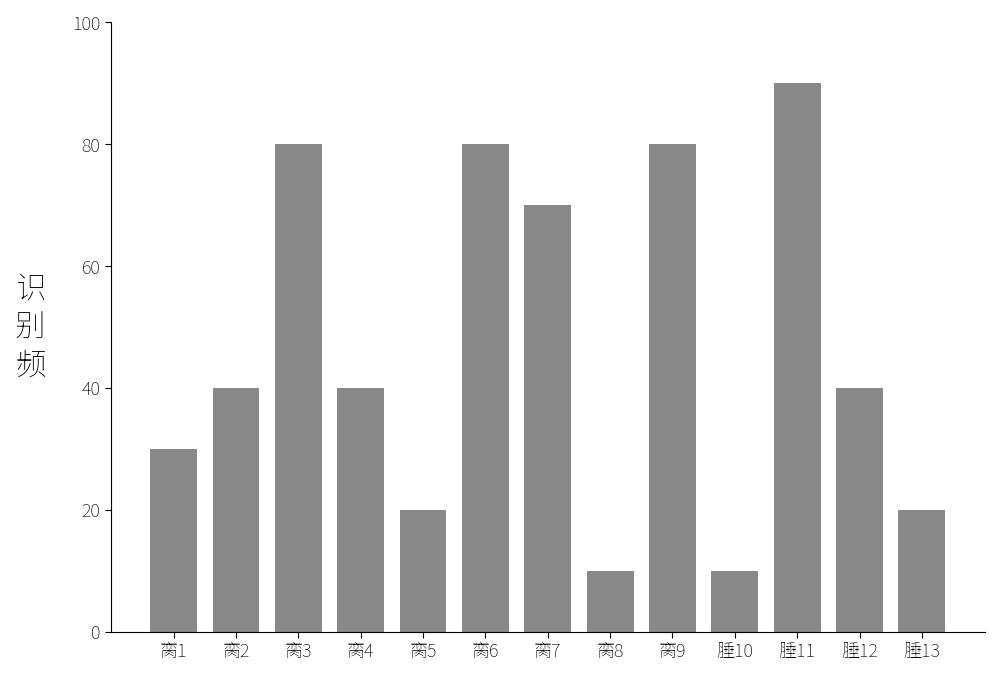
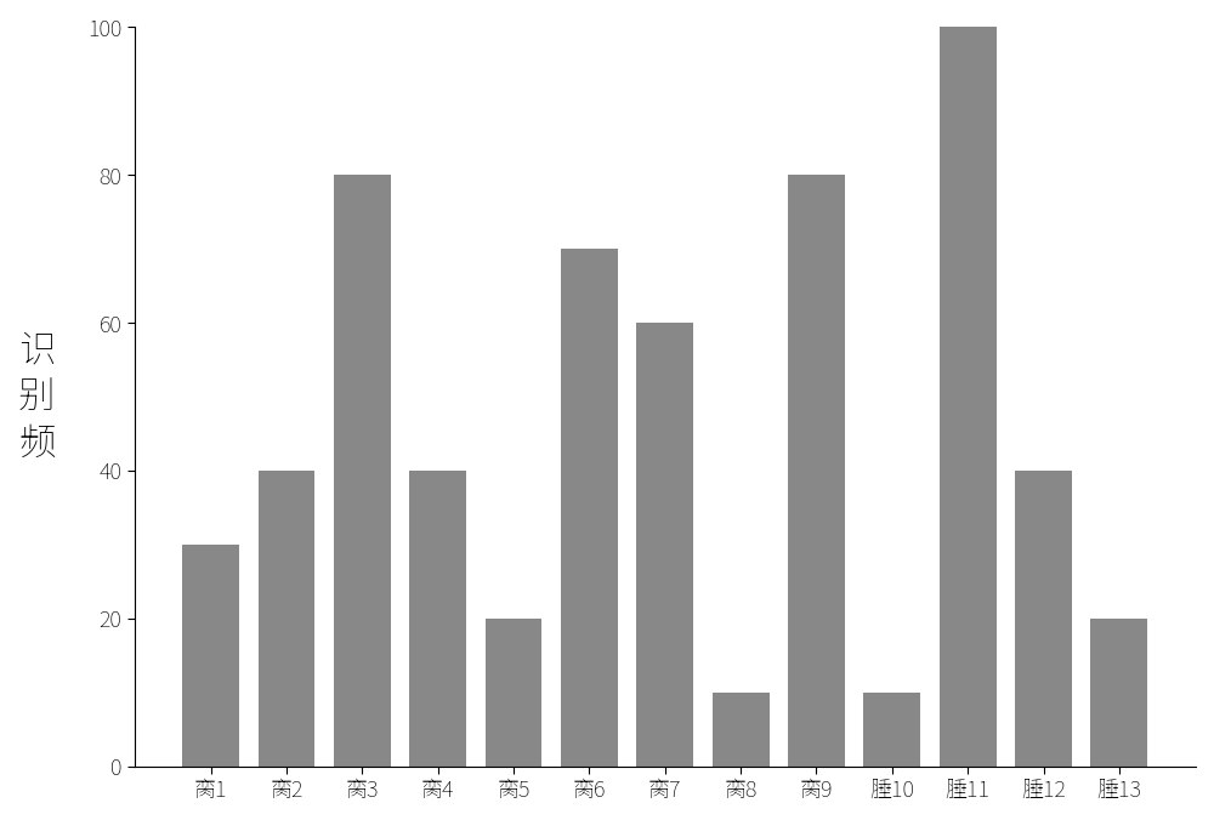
脔6: 80 -> 70
脔7: 70 -> 60
腄11: 90 -> 100
